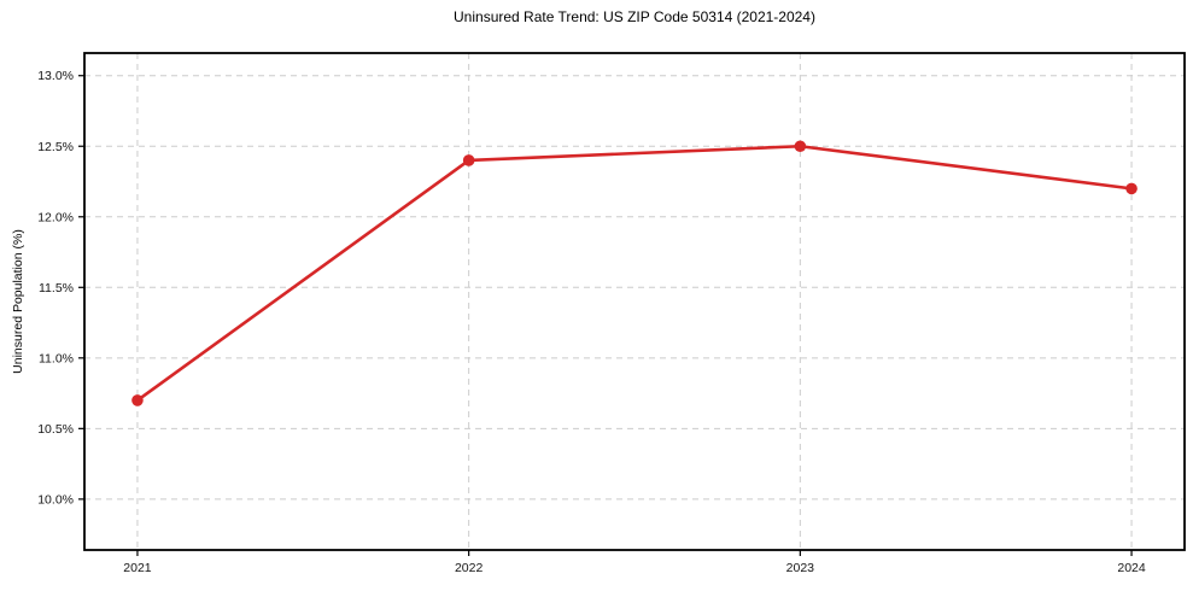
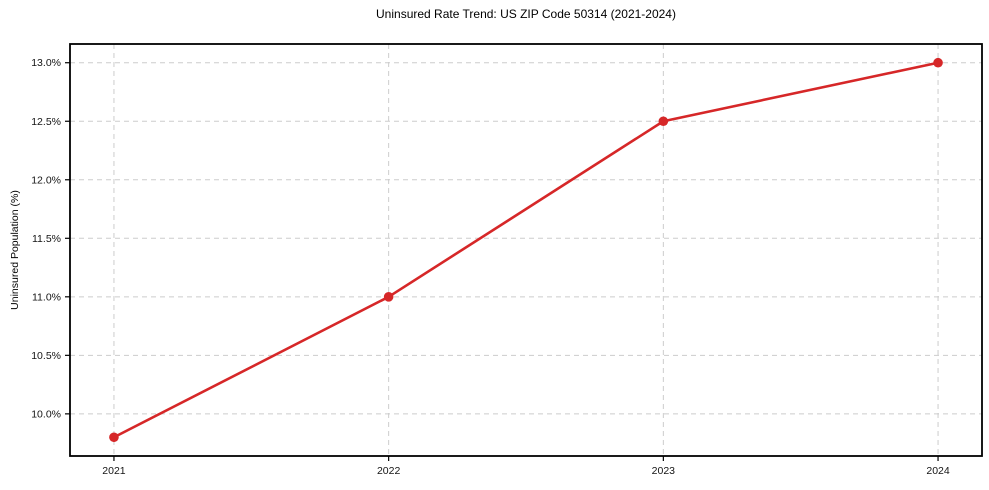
2021: 10.7% -> 9.8%
2022: 12.4% -> 11.0%
2024: 12.2% -> 13.0%
